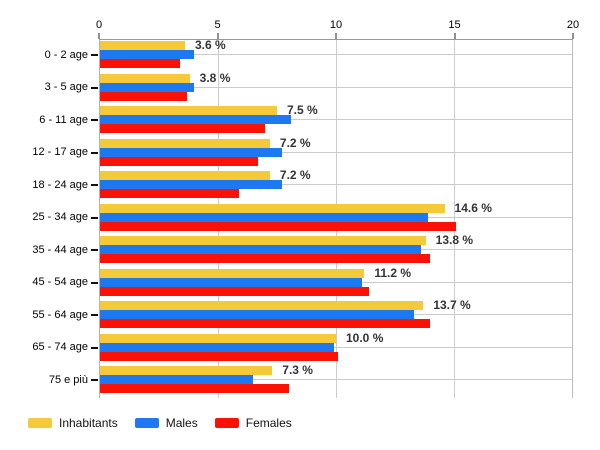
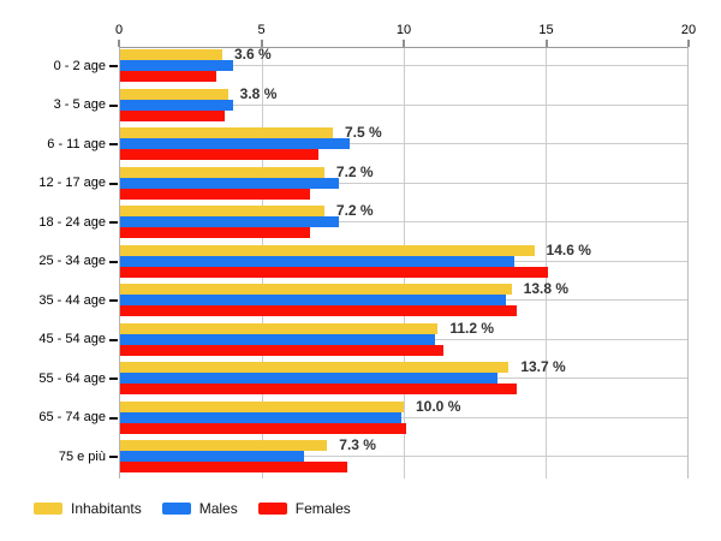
Females/18 - 24 age: 5.9 -> 6.7
